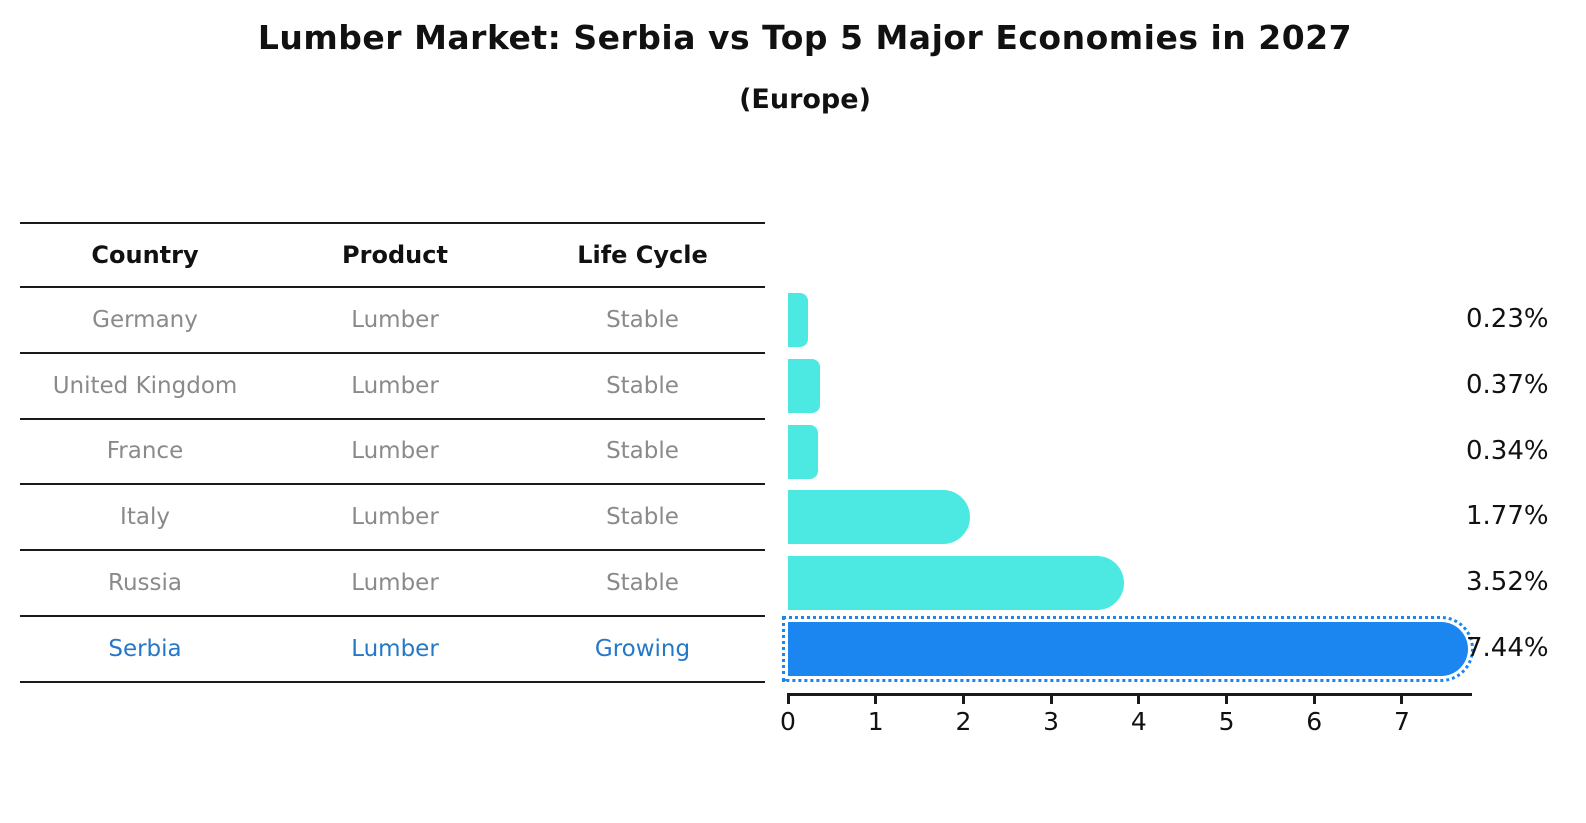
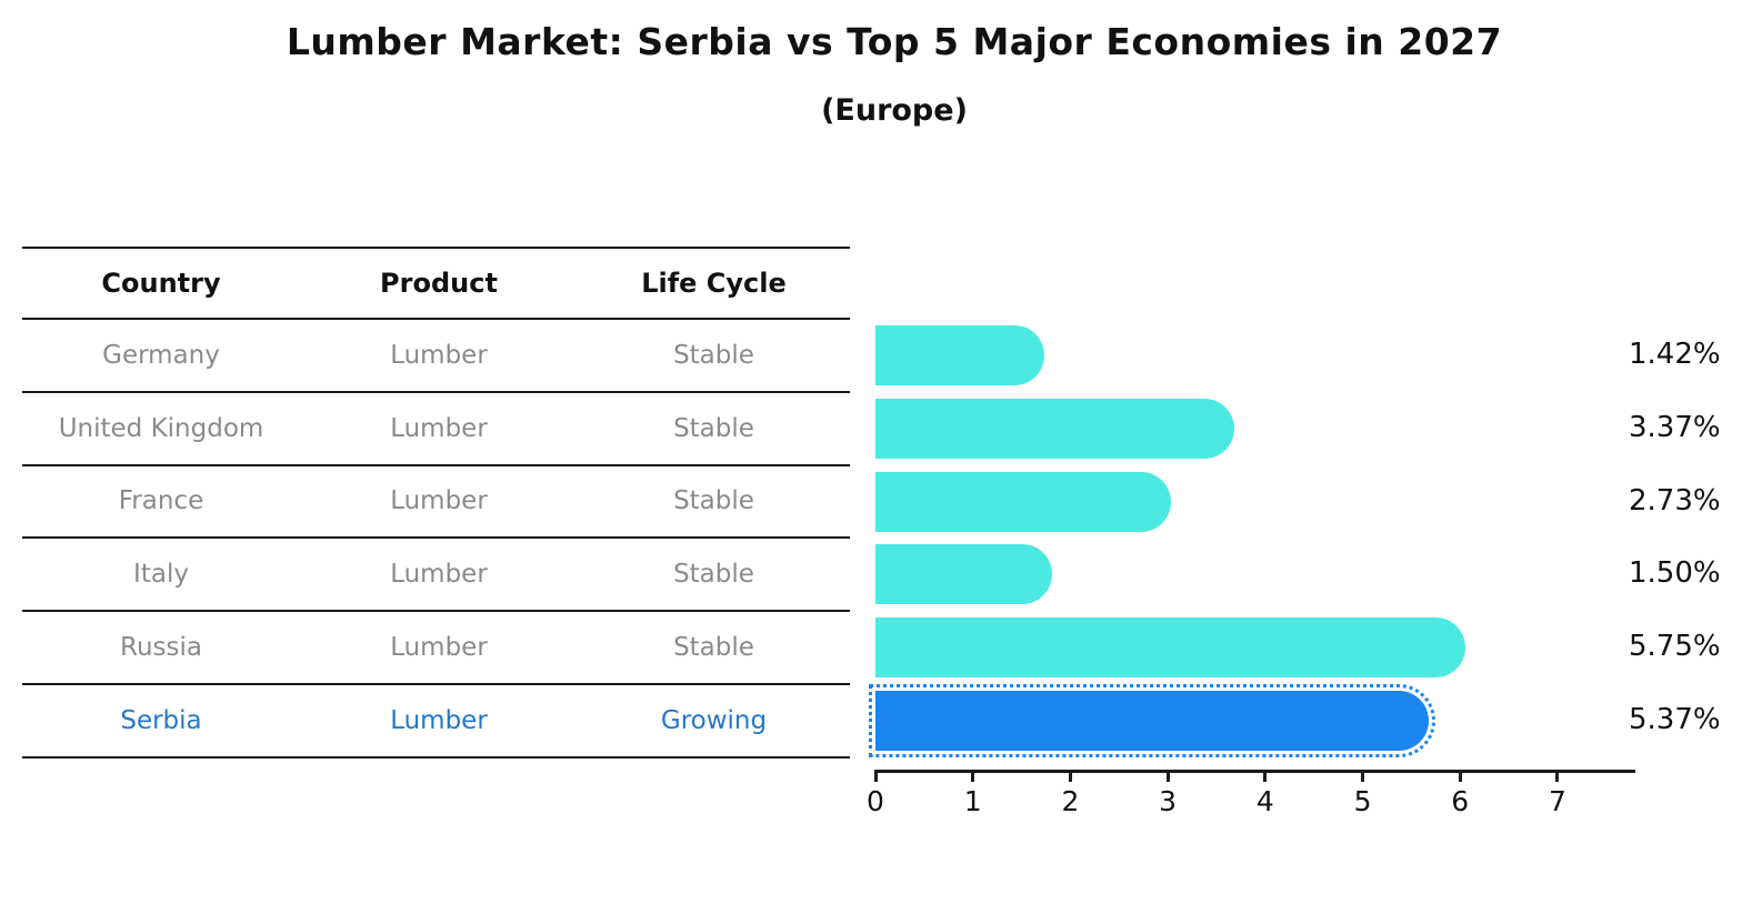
Germany: 0.23% -> 1.42%
United Kingdom: 0.37% -> 3.37%
France: 0.34% -> 2.73%
Italy: 1.77% -> 1.50%
Russia: 3.52% -> 5.75%
Serbia: 7.44% -> 5.37%
